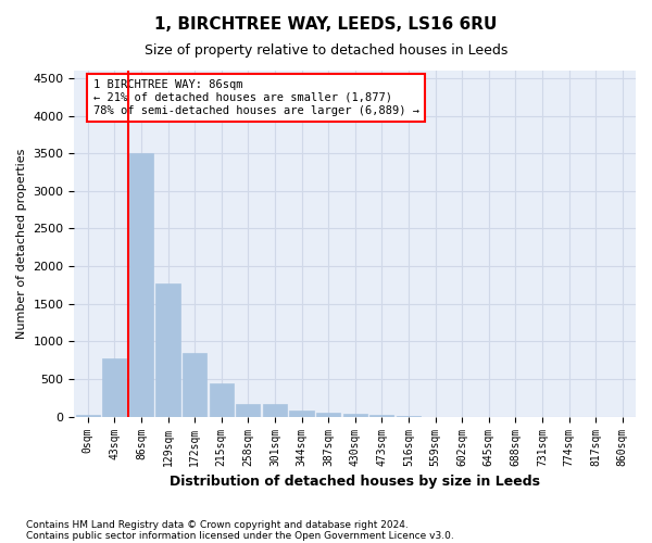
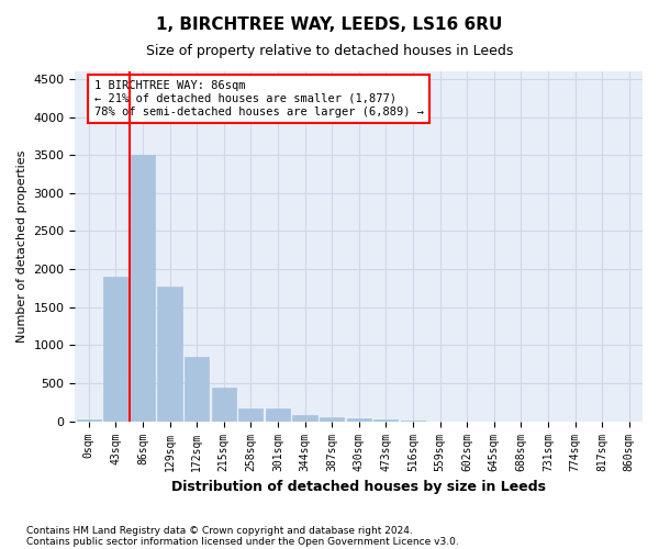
43sqm: 780 -> 1900
